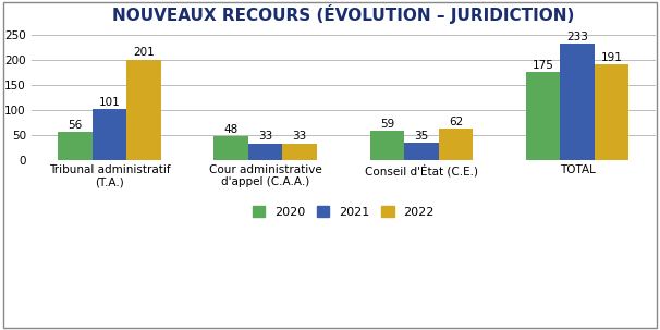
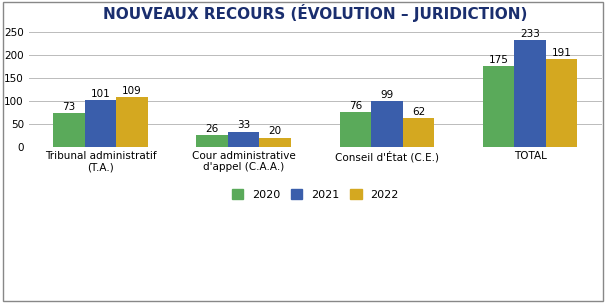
2020/Tribunal administratif (T.A.): 56 -> 73
2022/Tribunal administratif (T.A.): 201 -> 109
2020/Cour administrative d'appel (C.A.A.): 48 -> 26
2022/Cour administrative d'appel (C.A.A.): 33 -> 20
2020/Conseil d'État (C.E.): 59 -> 76
2021/Conseil d'État (C.E.): 35 -> 99
